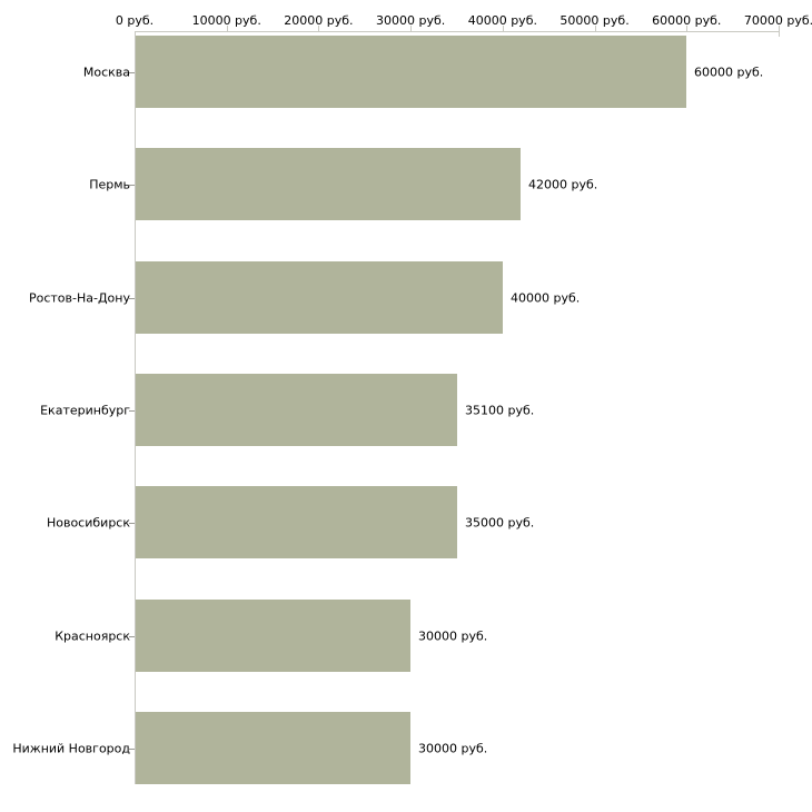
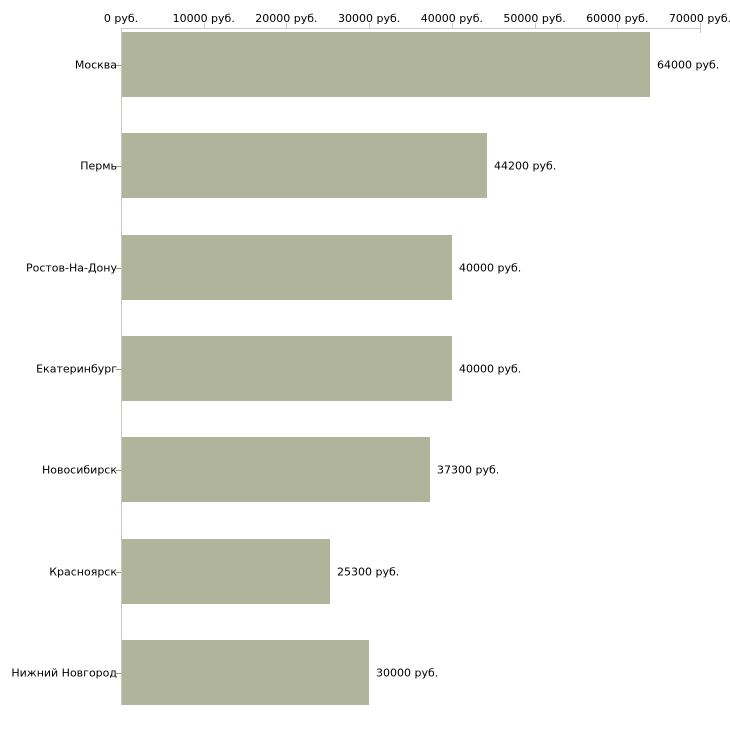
Москва: 60000 -> 64000
Пермь: 42000 -> 44200
Екатеринбург: 35100 -> 40000
Новосибирск: 35000 -> 37300
Красноярск: 30000 -> 25300
